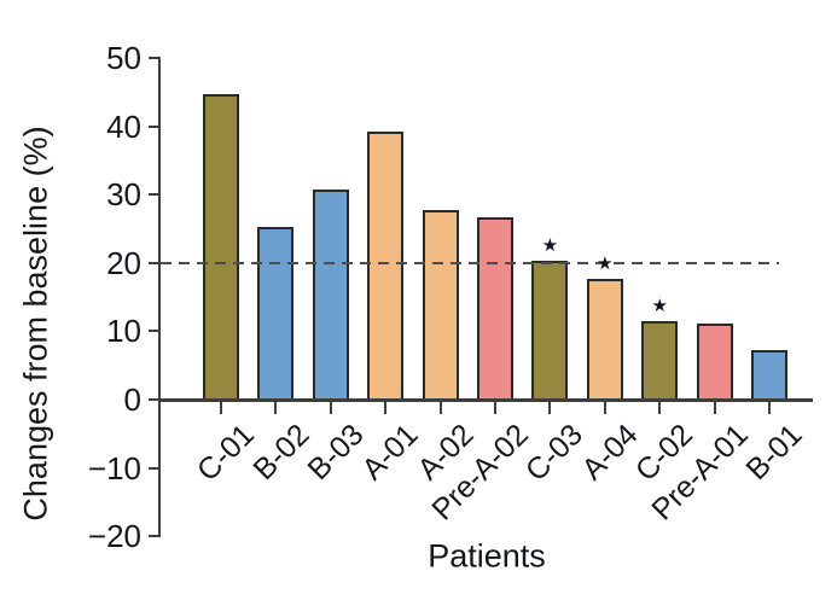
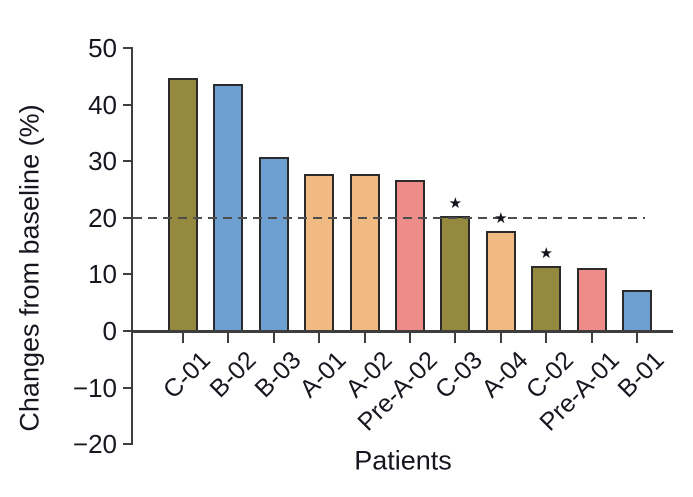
B-02: 25 -> 44
A-01: 39 -> 28
